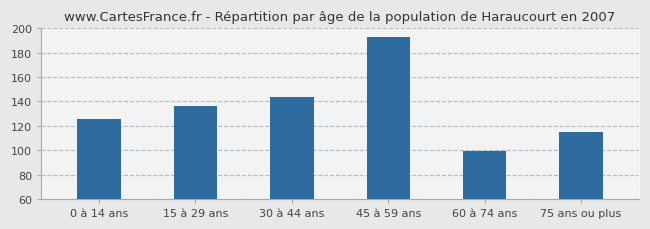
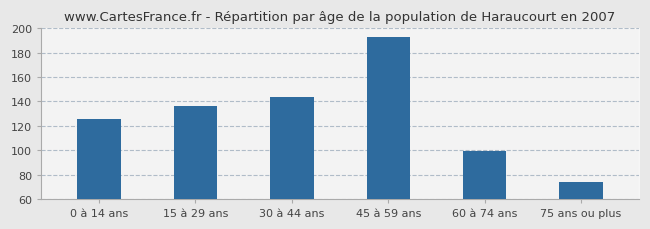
75 ans ou plus: 115 -> 74
